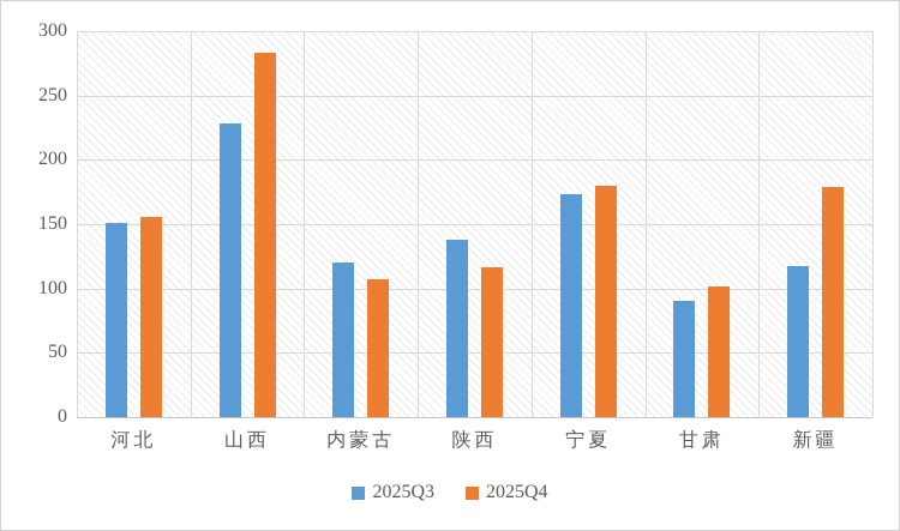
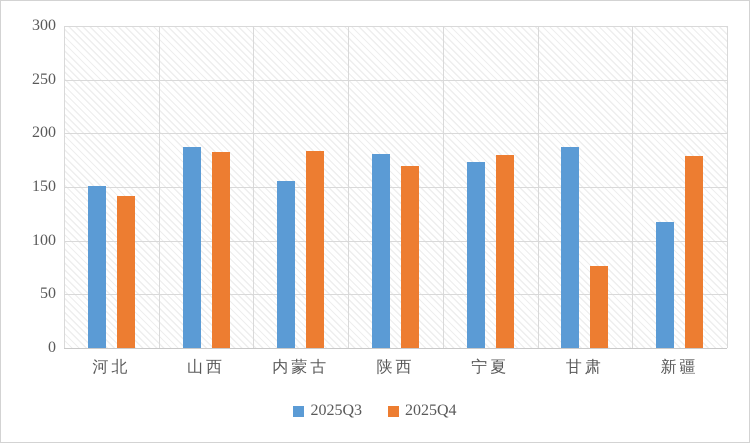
2025Q4/河北: 156 -> 142
2025Q3/山西: 228 -> 187
2025Q4/山西: 283 -> 183
2025Q3/内蒙古: 120 -> 156
2025Q4/内蒙古: 107 -> 184
2025Q3/陕西: 138 -> 181
2025Q4/陕西: 116 -> 170
2025Q3/甘肃: 90 -> 187
2025Q4/甘肃: 102 -> 76
